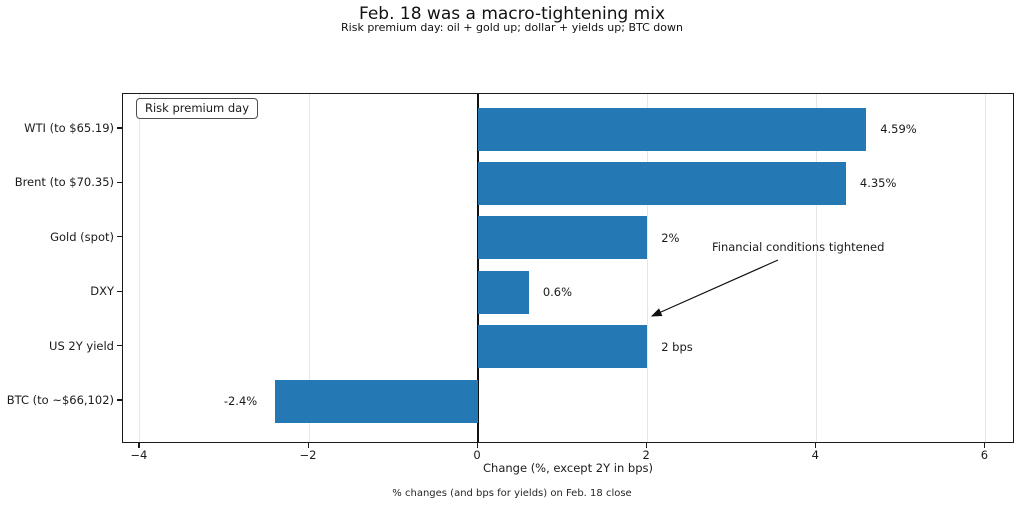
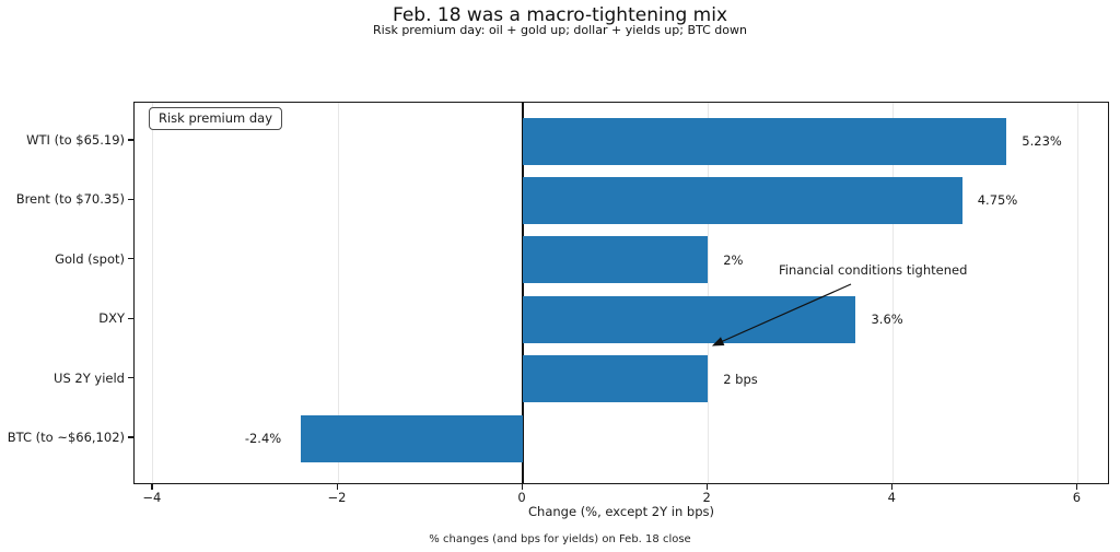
WTI (to $65.19): 4.59% -> 5.23%
Brent (to $70.35): 4.35% -> 4.75%
DXY: 0.6% -> 3.6%
